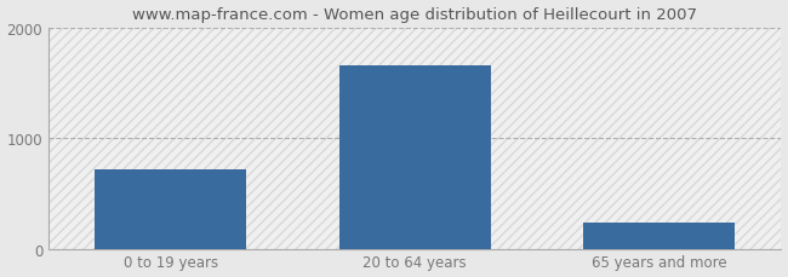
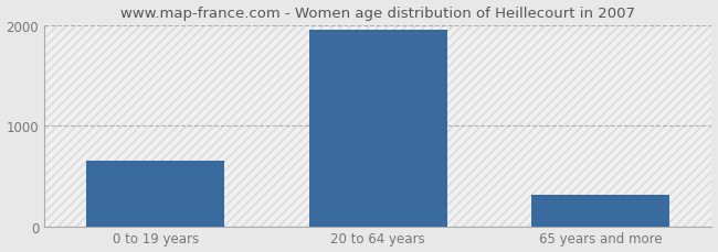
0 to 19 years: 720 -> 650
20 to 64 years: 1660 -> 1950
65 years and more: 240 -> 310
